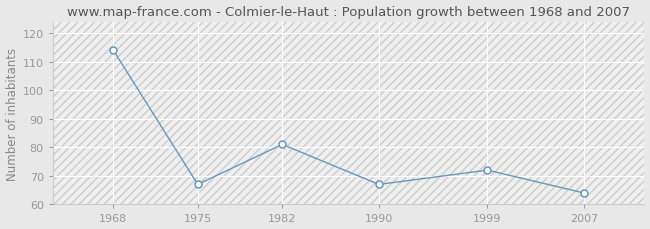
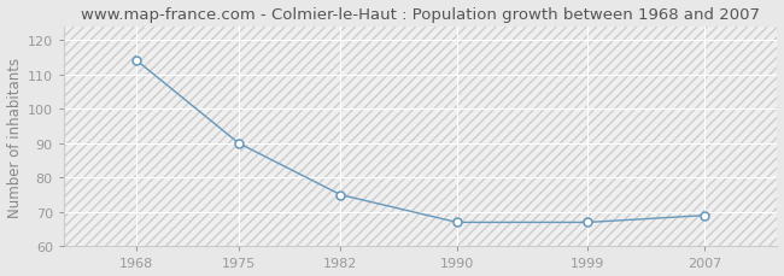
1975: 67 -> 90
1982: 81 -> 75
1999: 72 -> 67
2007: 64 -> 69
